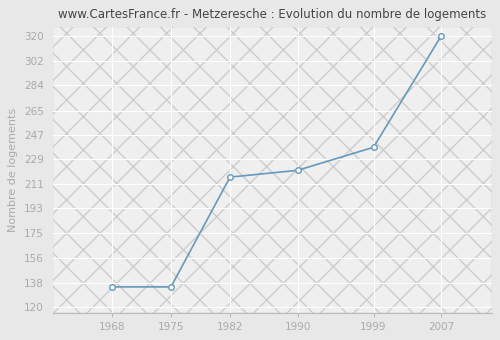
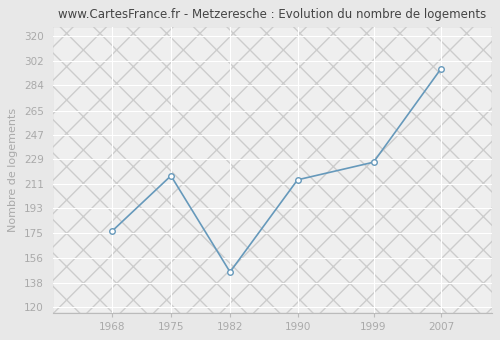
1968: 135 -> 176
1975: 135 -> 217
1982: 216 -> 146
1990: 221 -> 214
1999: 238 -> 227
2007: 320 -> 296
